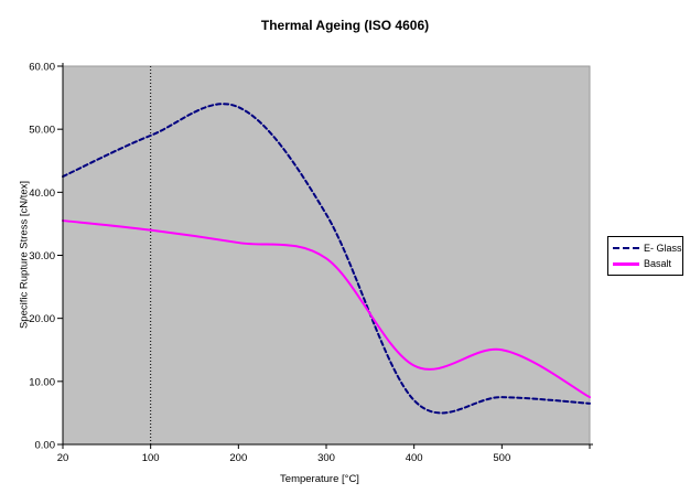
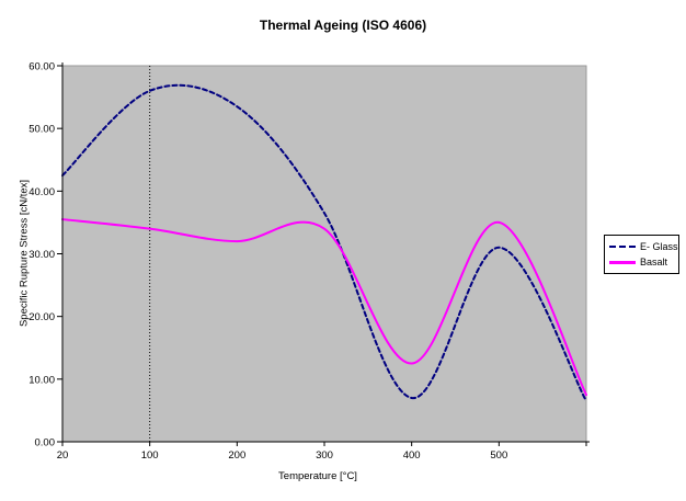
E- Glass/100: 49 -> 56
Basalt/300: 30 -> 34
E- Glass/500: 8 -> 31
Basalt/500: 15 -> 35
